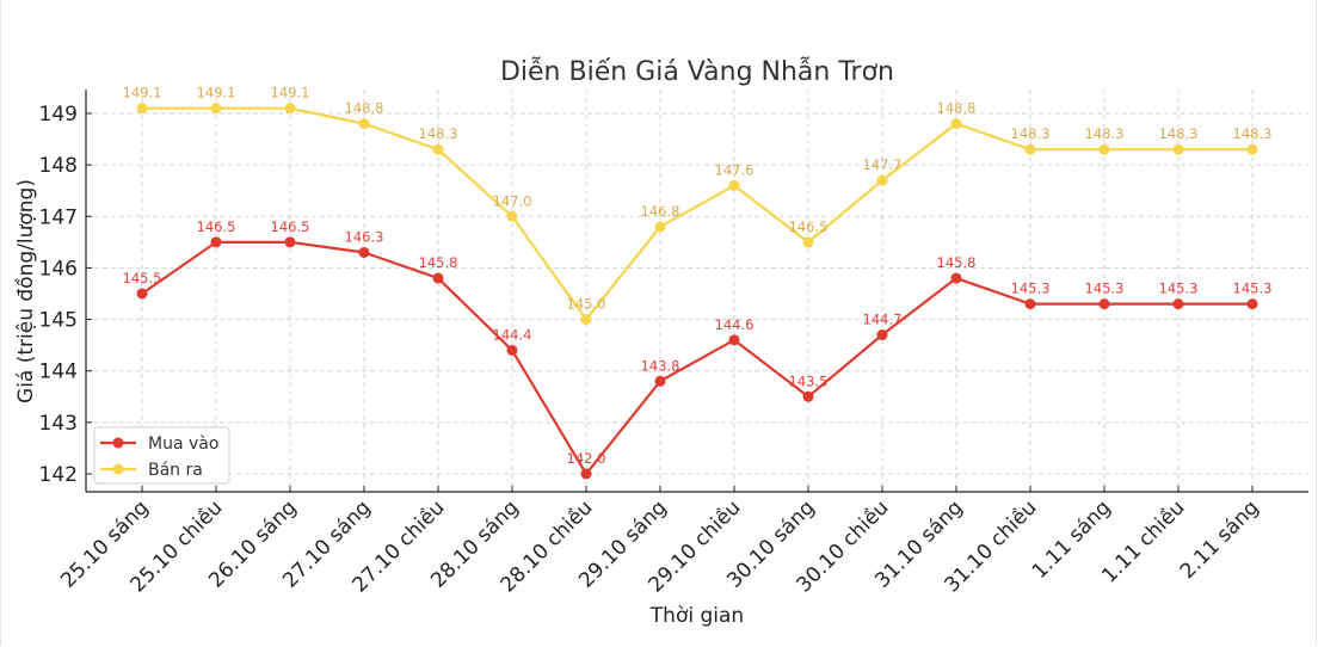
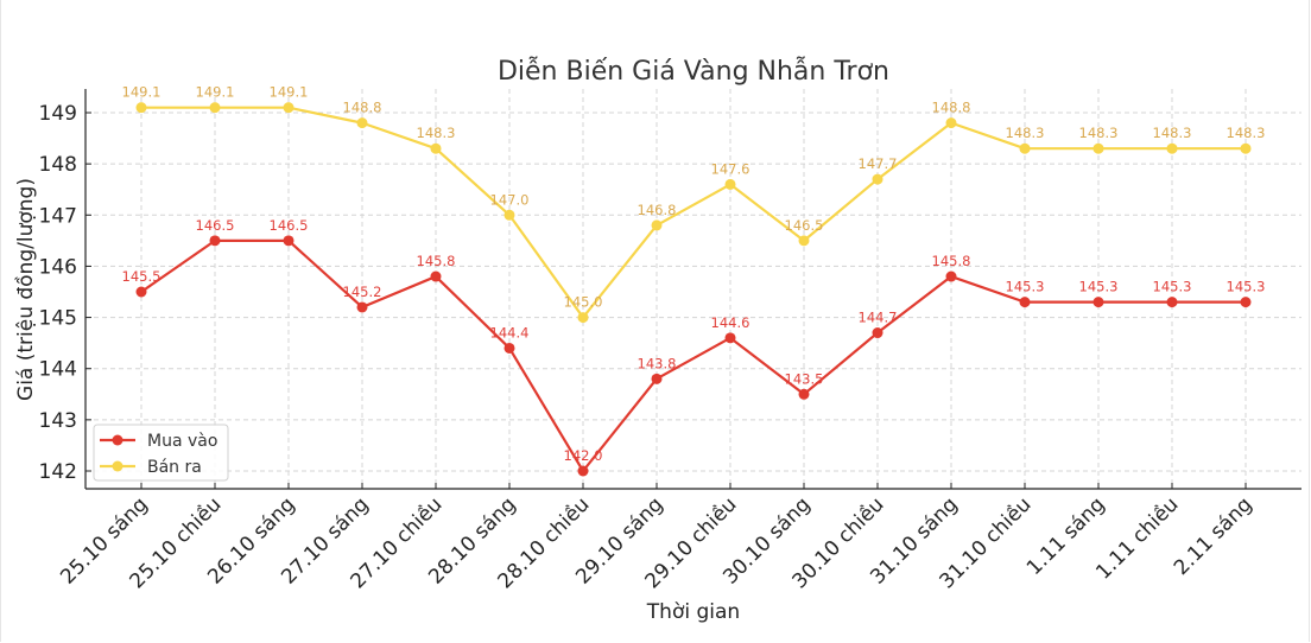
Mua vào/27.10 sáng: 146.3 -> 145.2
